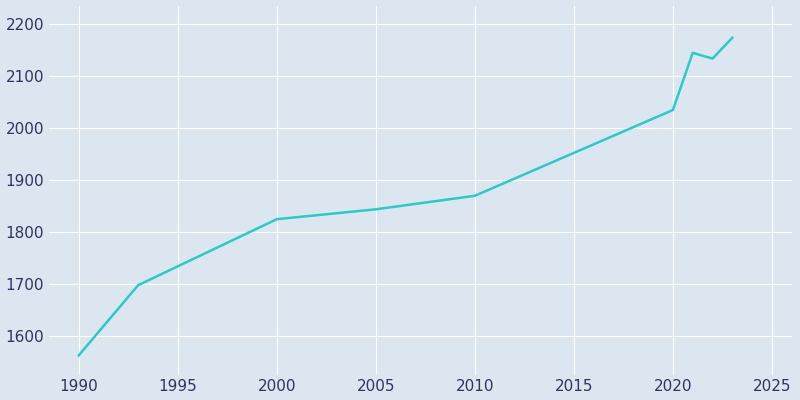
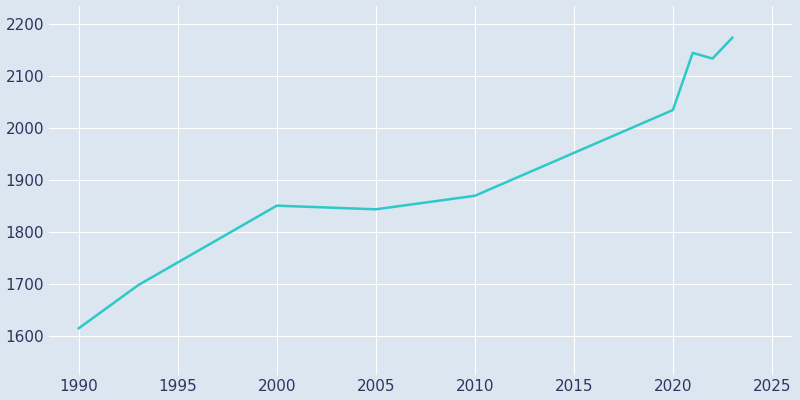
1990: 1562 -> 1614
2000: 1824 -> 1850
